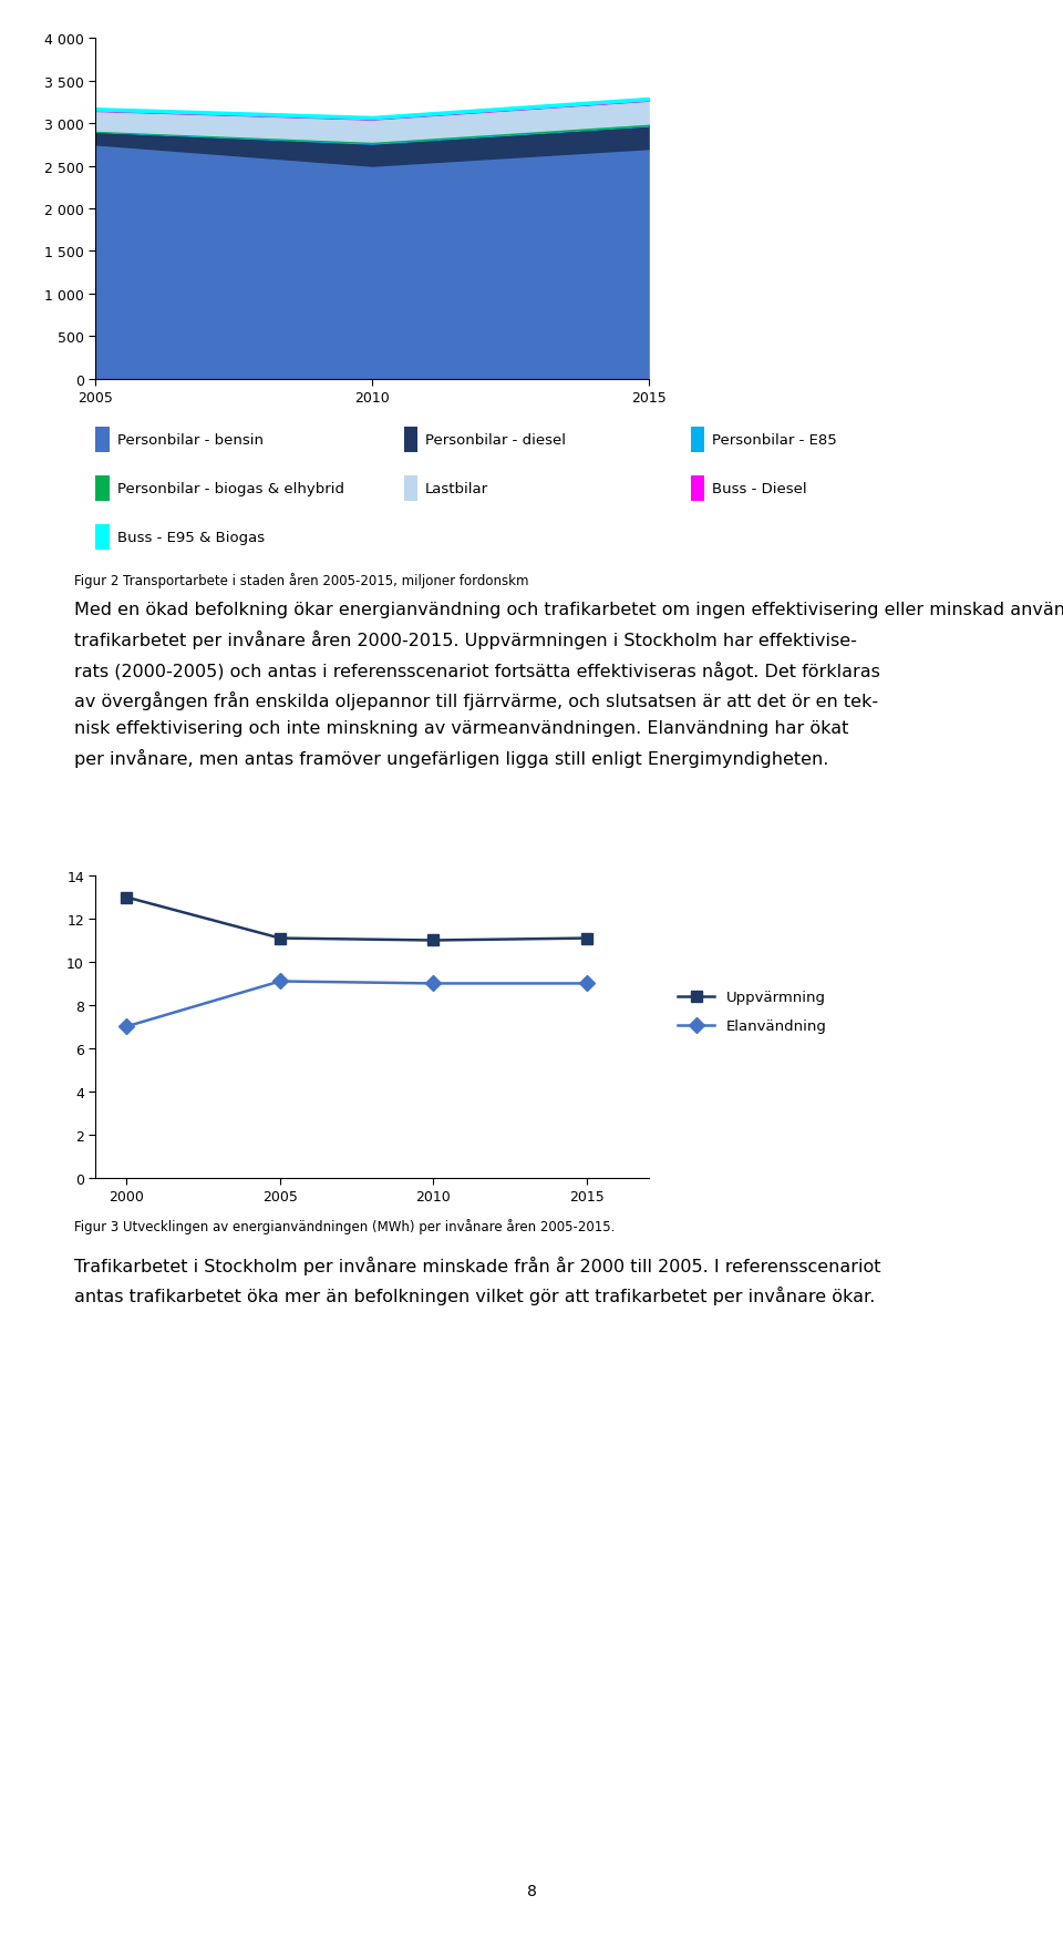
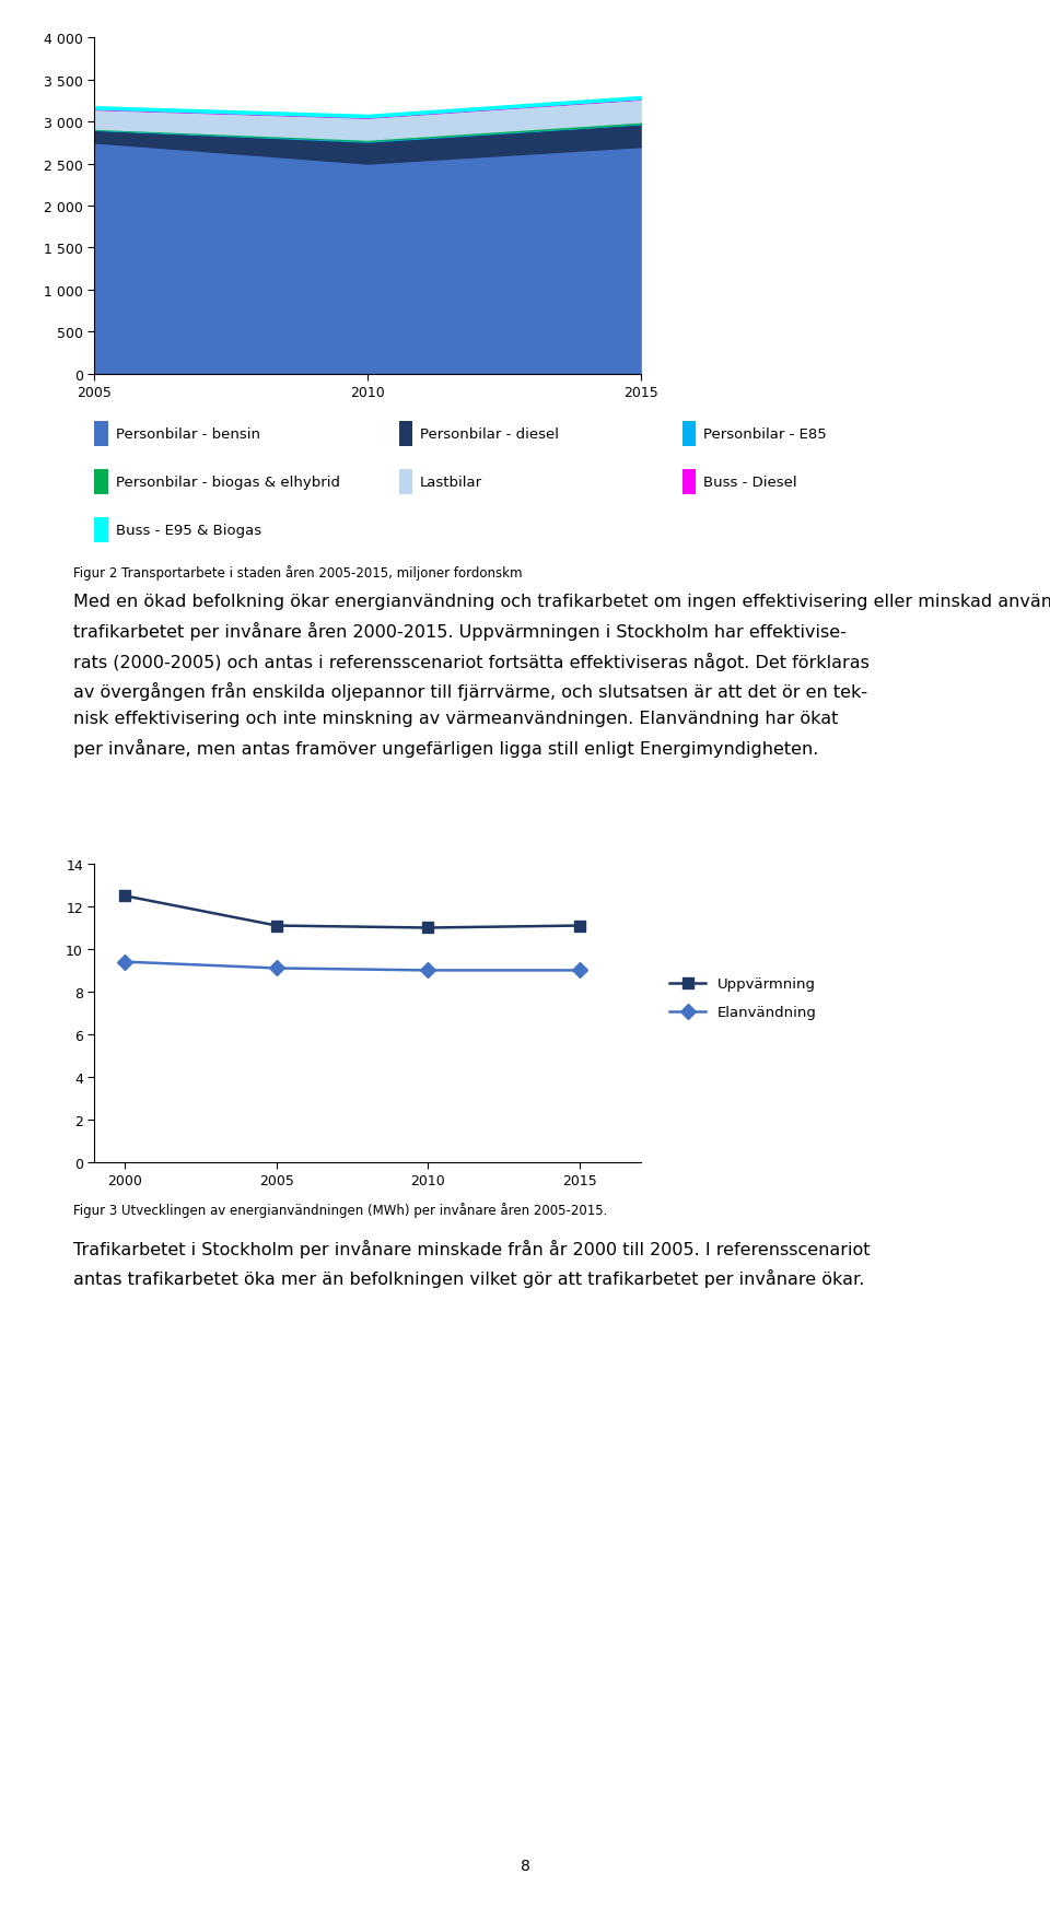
Uppvärmning/2000: 13.0 -> 12.5
Elanvändning/2000: 7.0 -> 9.4
